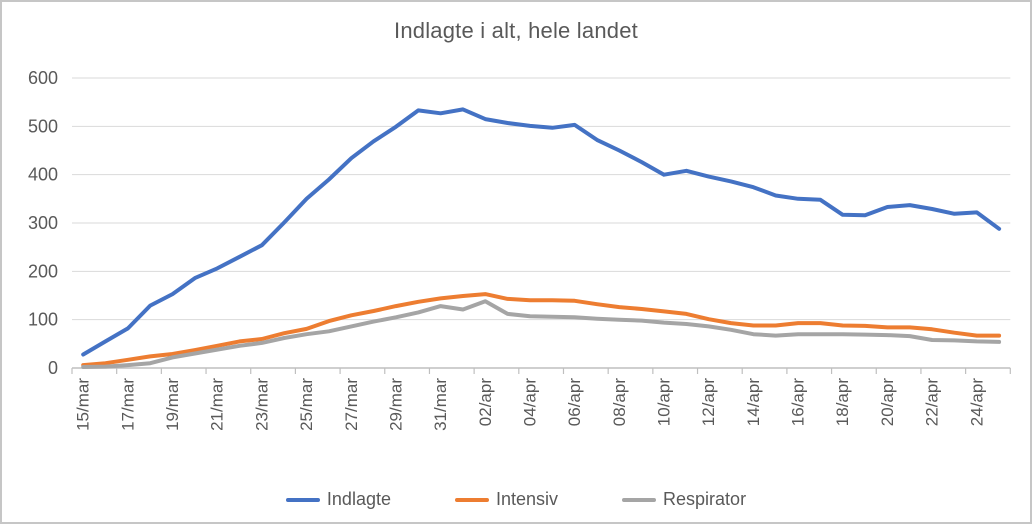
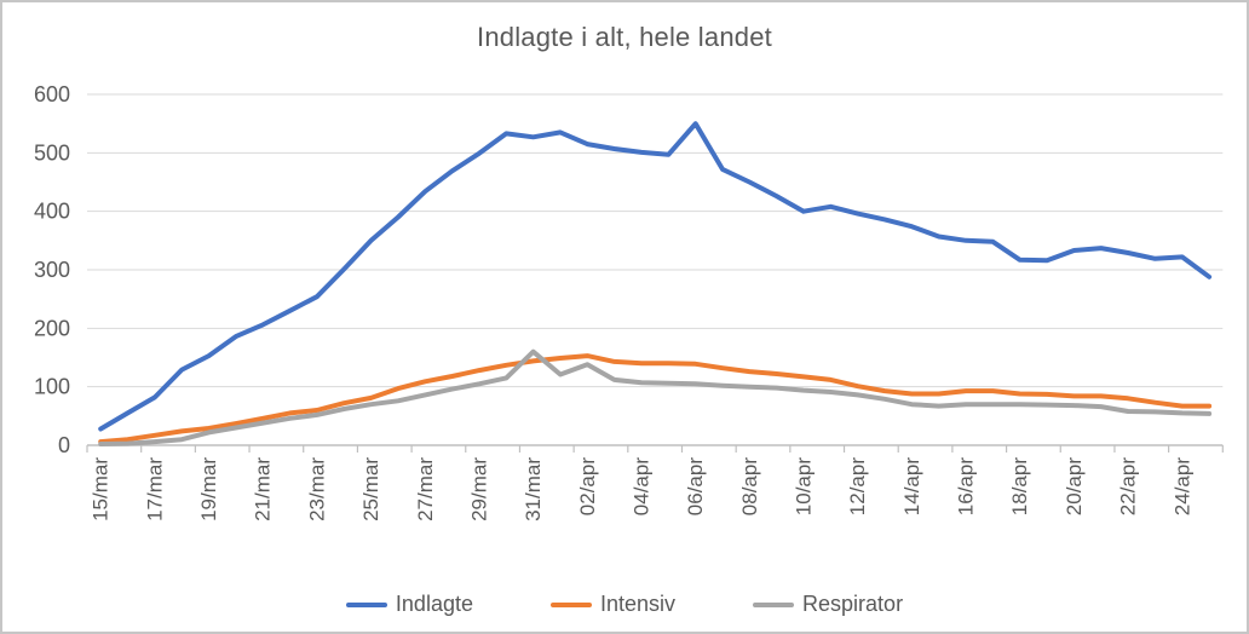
Respirator/31/mar: 130 -> 160
Indlagte/06/apr: 500 -> 550
